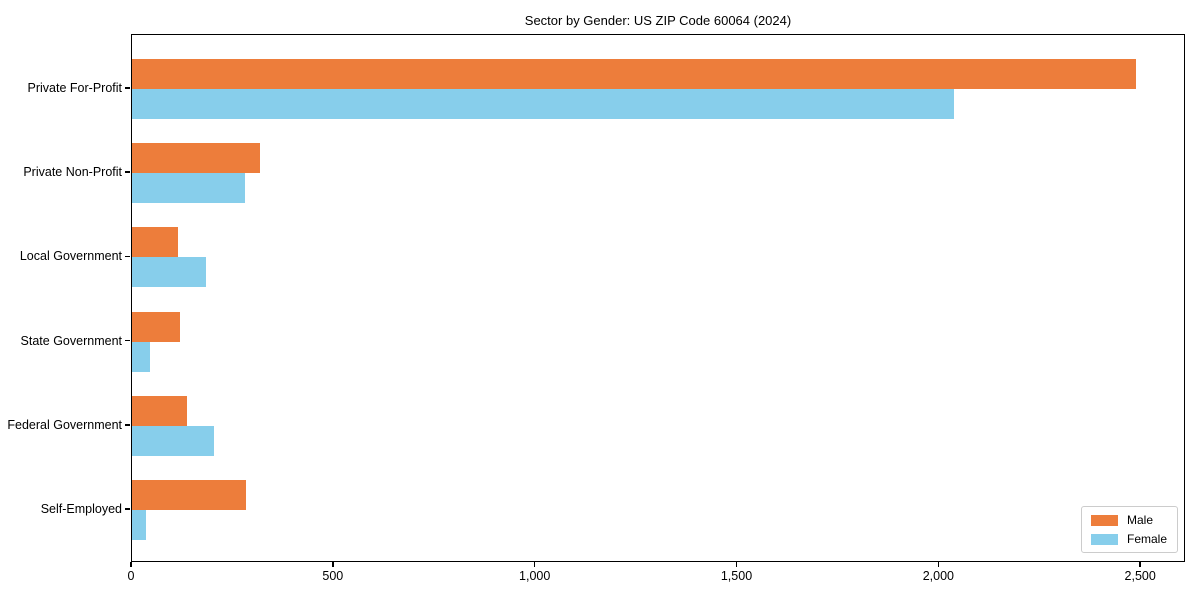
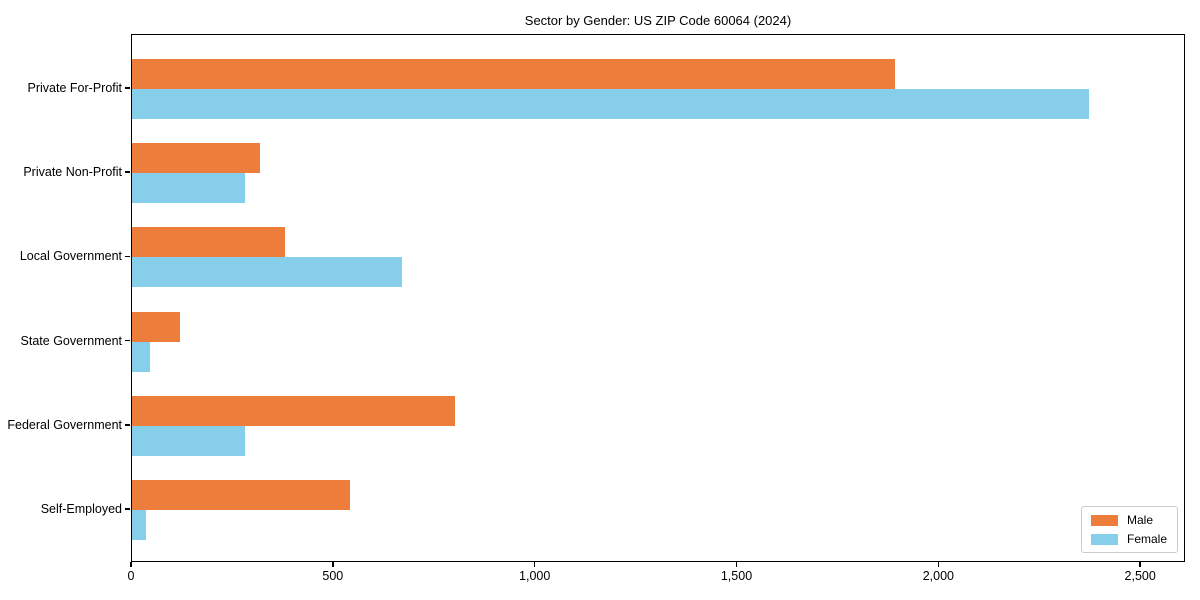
Male/Private For-Profit: 2490 -> 1890
Female/Private For-Profit: 2040 -> 2370
Male/Local Government: 110 -> 380
Female/Local Government: 180 -> 670
Male/Federal Government: 140 -> 800
Female/Federal Government: 200 -> 280
Male/Self-Employed: 280 -> 540
